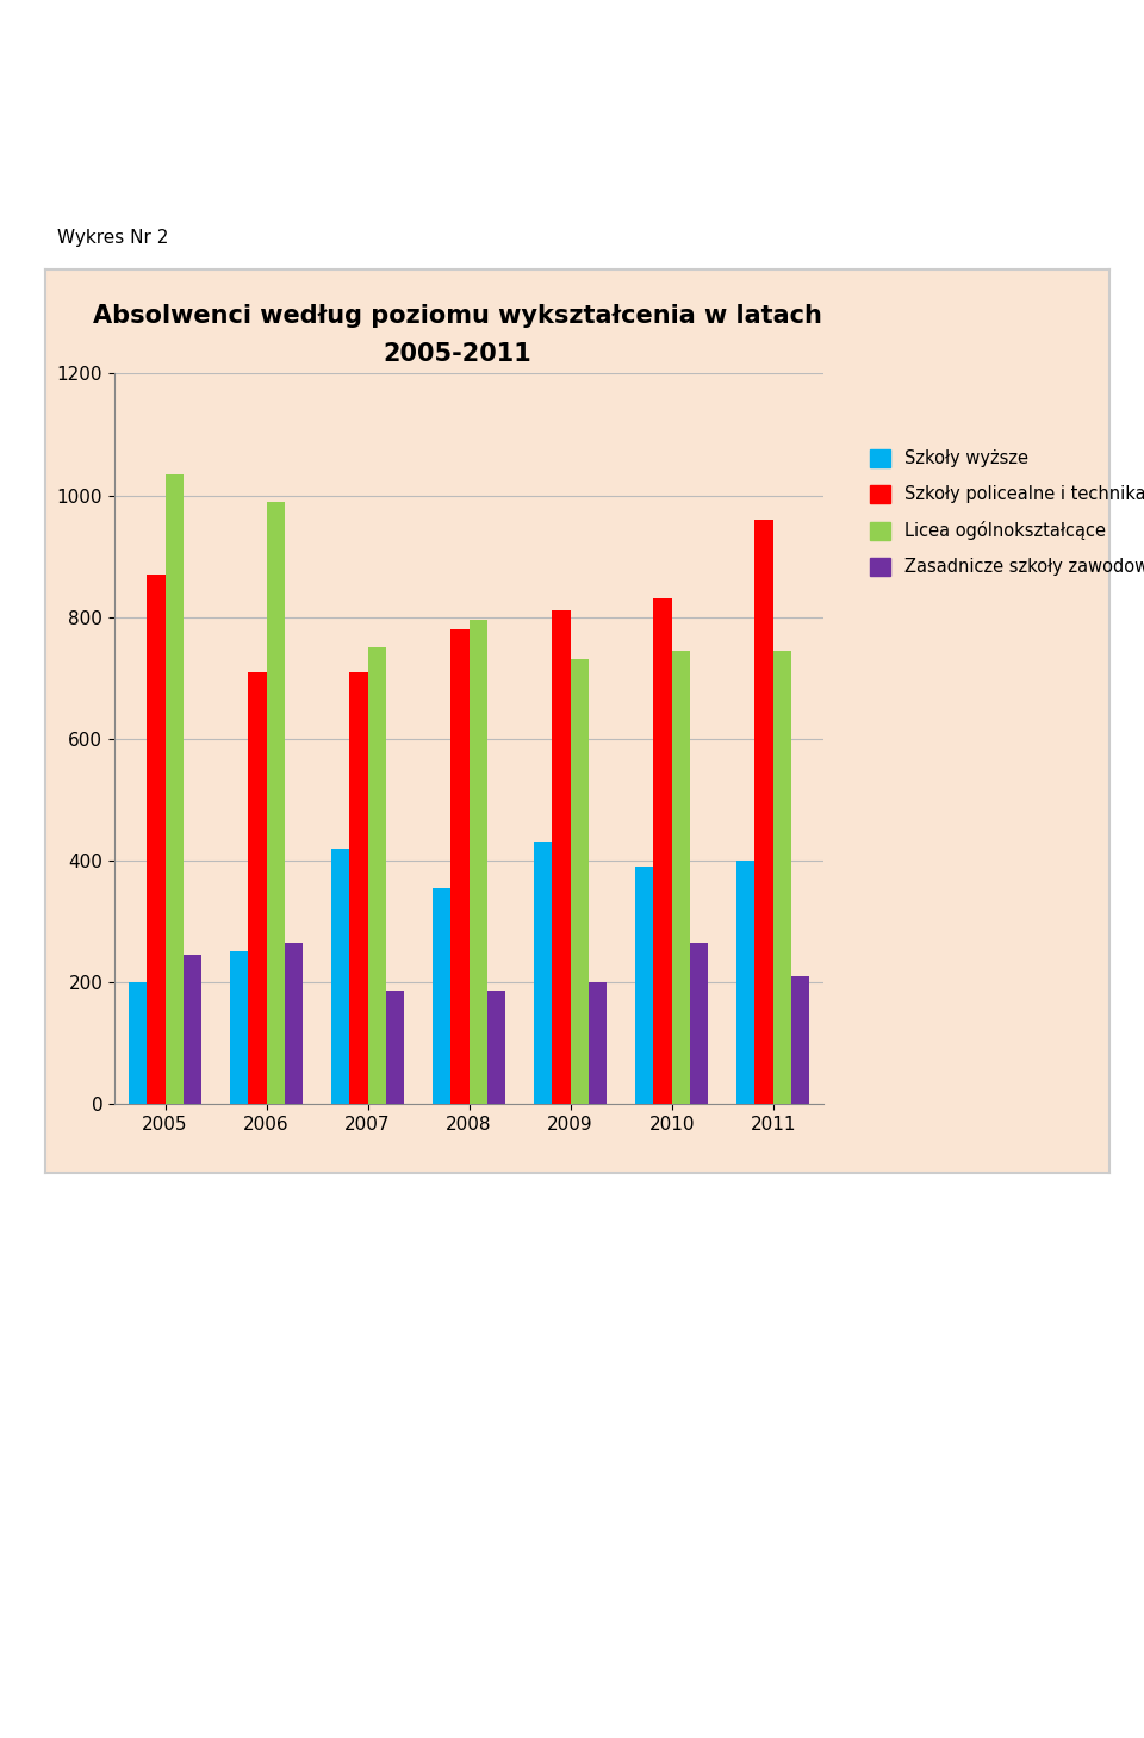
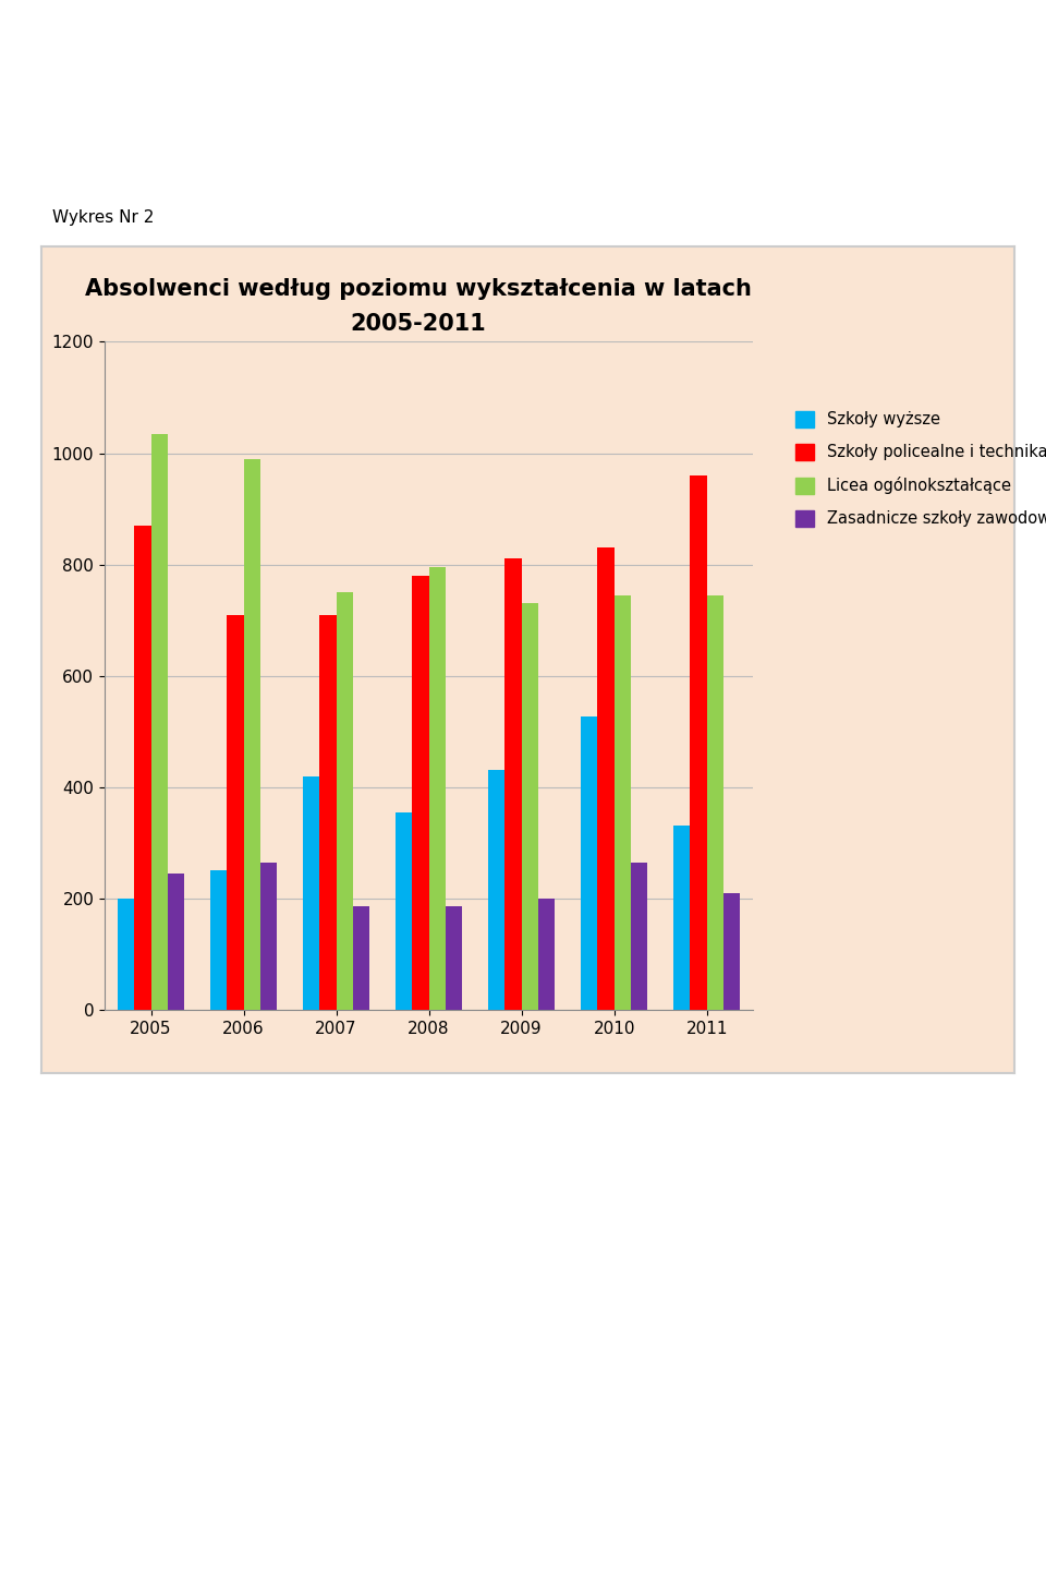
Szkoły wyższe/2010: 390 -> 526
Szkoły wyższe/2011: 400 -> 330
